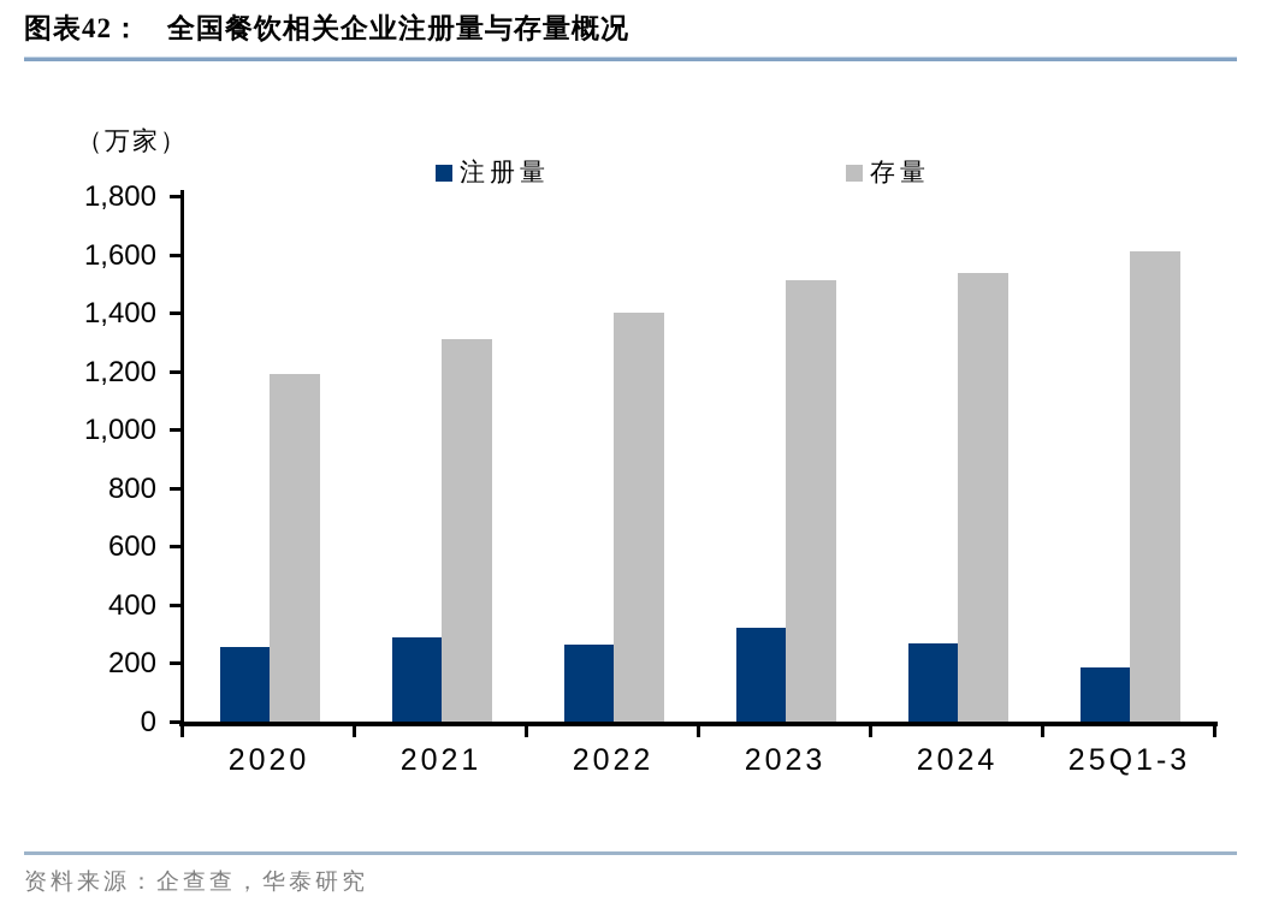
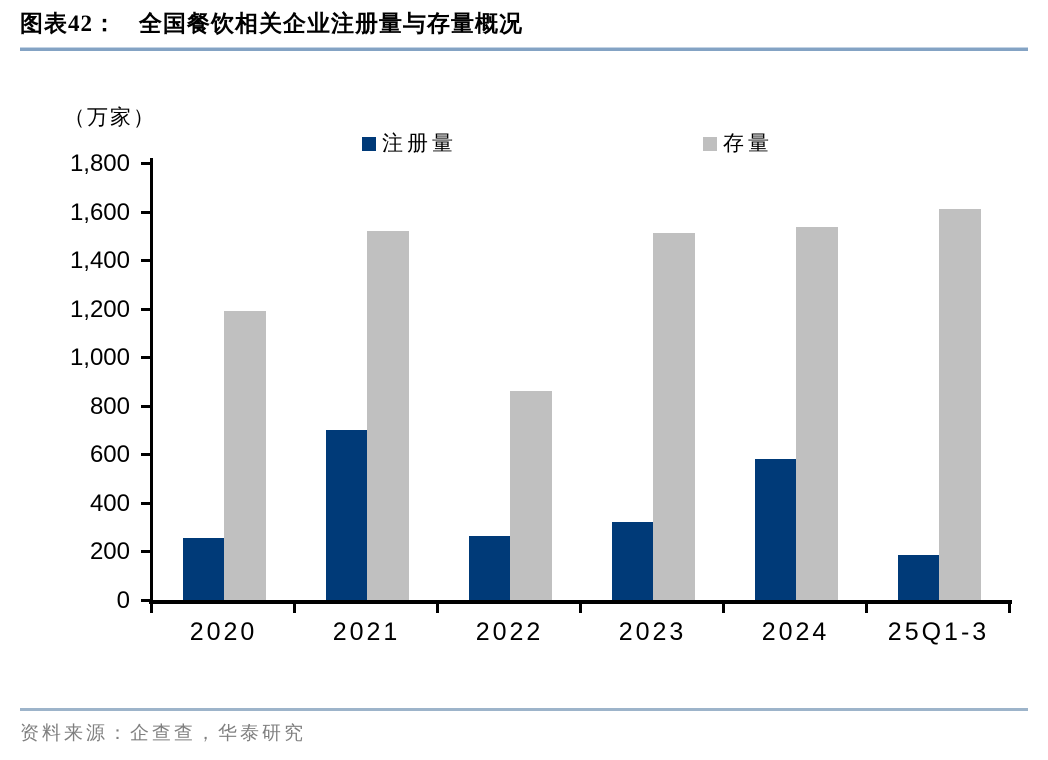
注册量/2021: 290 -> 700
存量/2021: 1310 -> 1520
存量/2022: 1400 -> 860
注册量/2024: 270 -> 580
